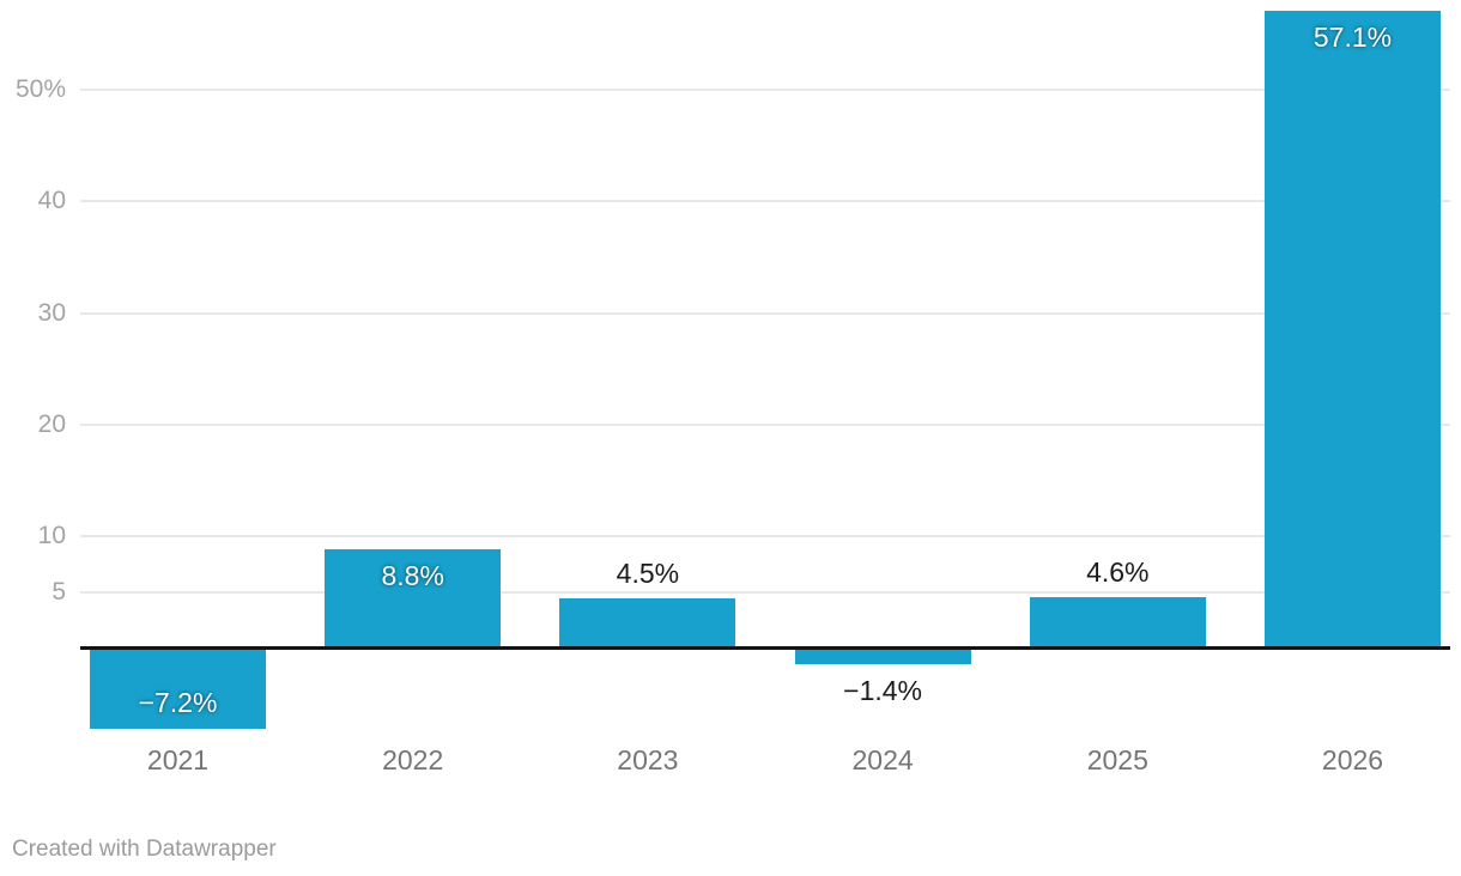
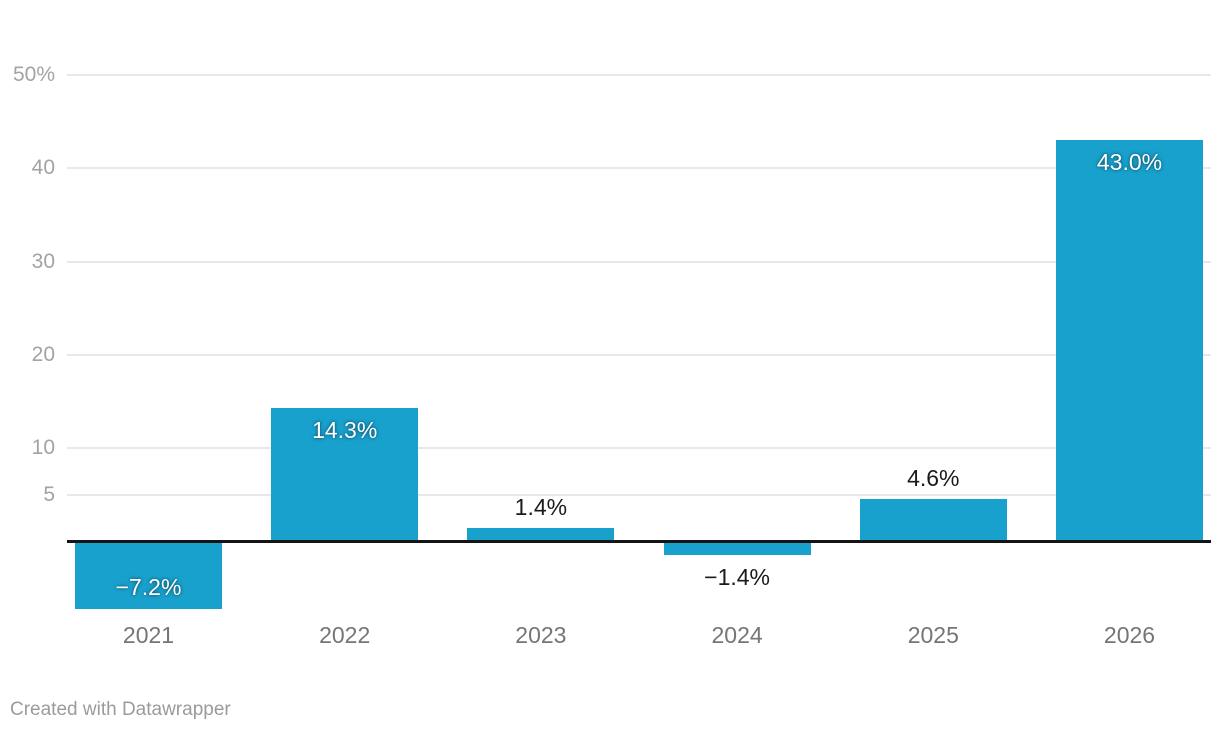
2022: 8.8% -> 14.3%
2023: 4.5% -> 1.4%
2026: 57.1% -> 43.0%
